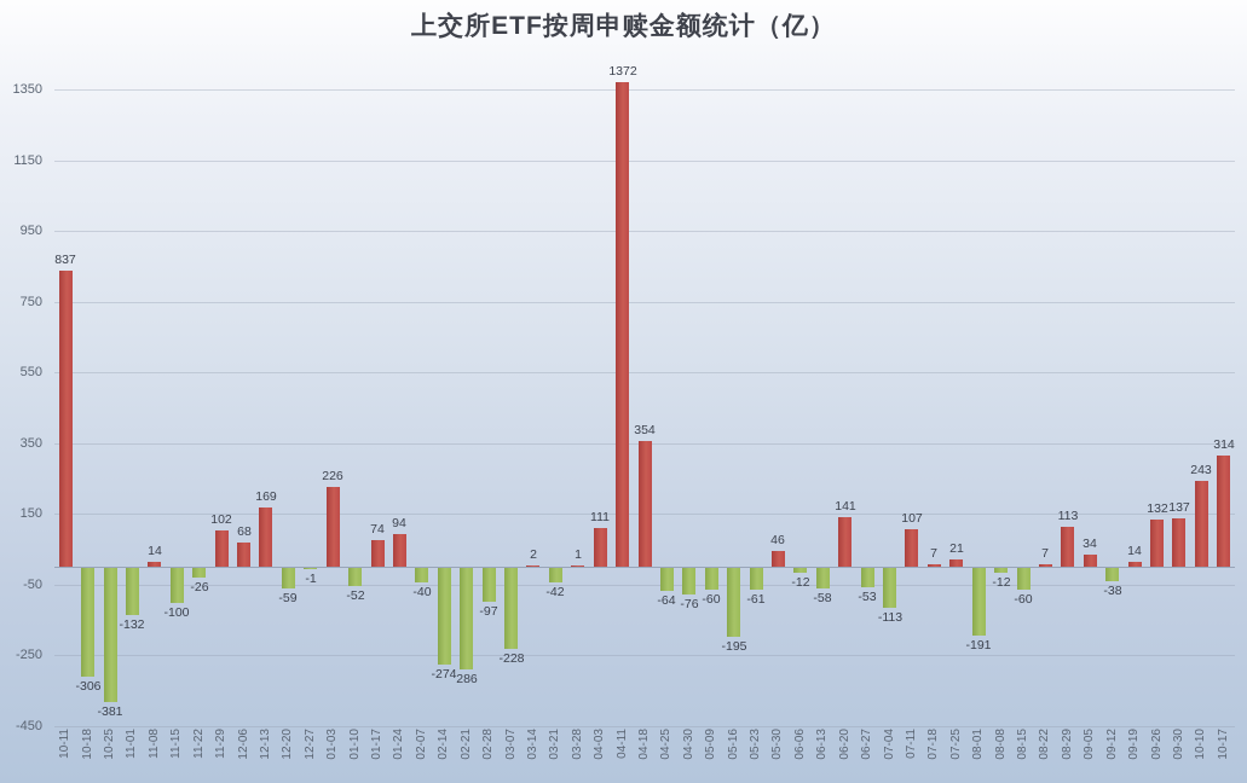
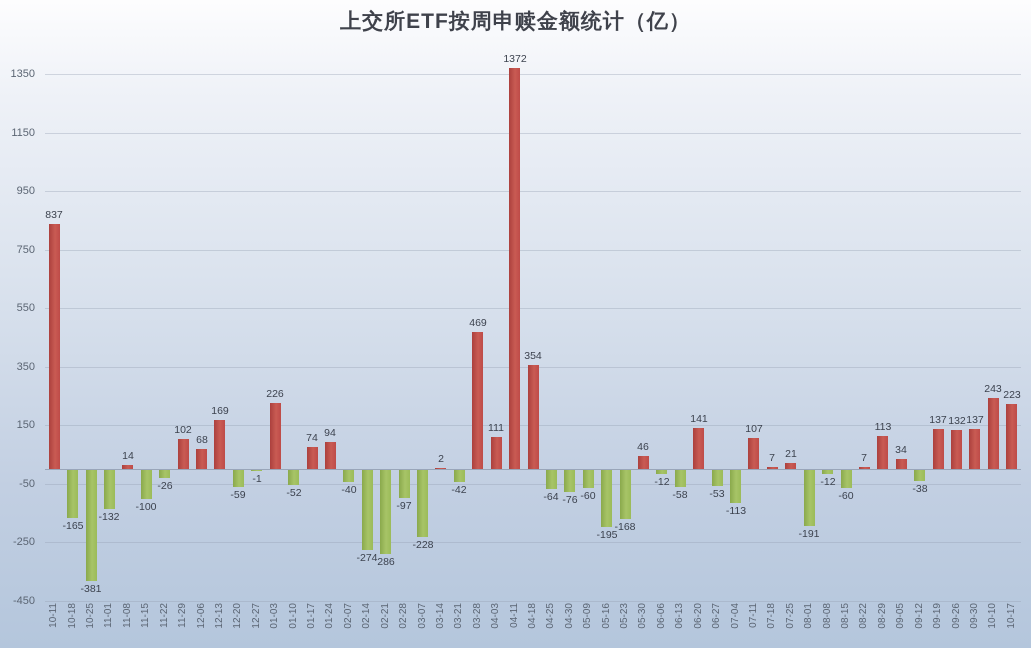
10-18: -306 -> -165
03-28: 1 -> 469
05-23: -61 -> -168
09-19: 14 -> 137
10-17: 314 -> 223
